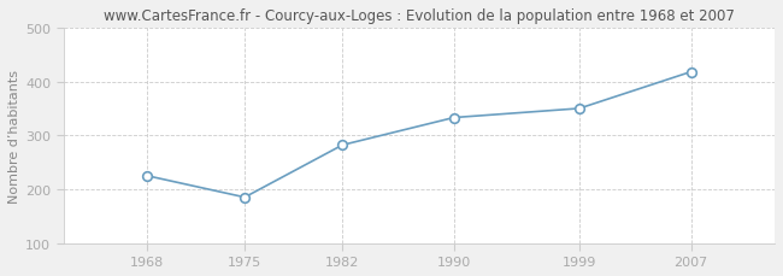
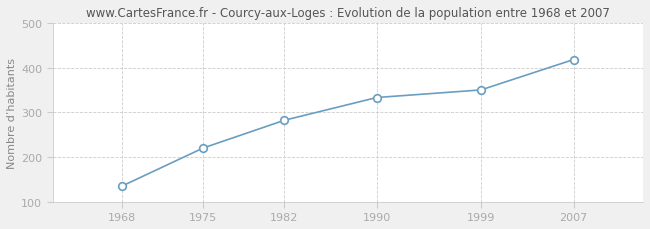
1968: 225 -> 135
1975: 185 -> 220
